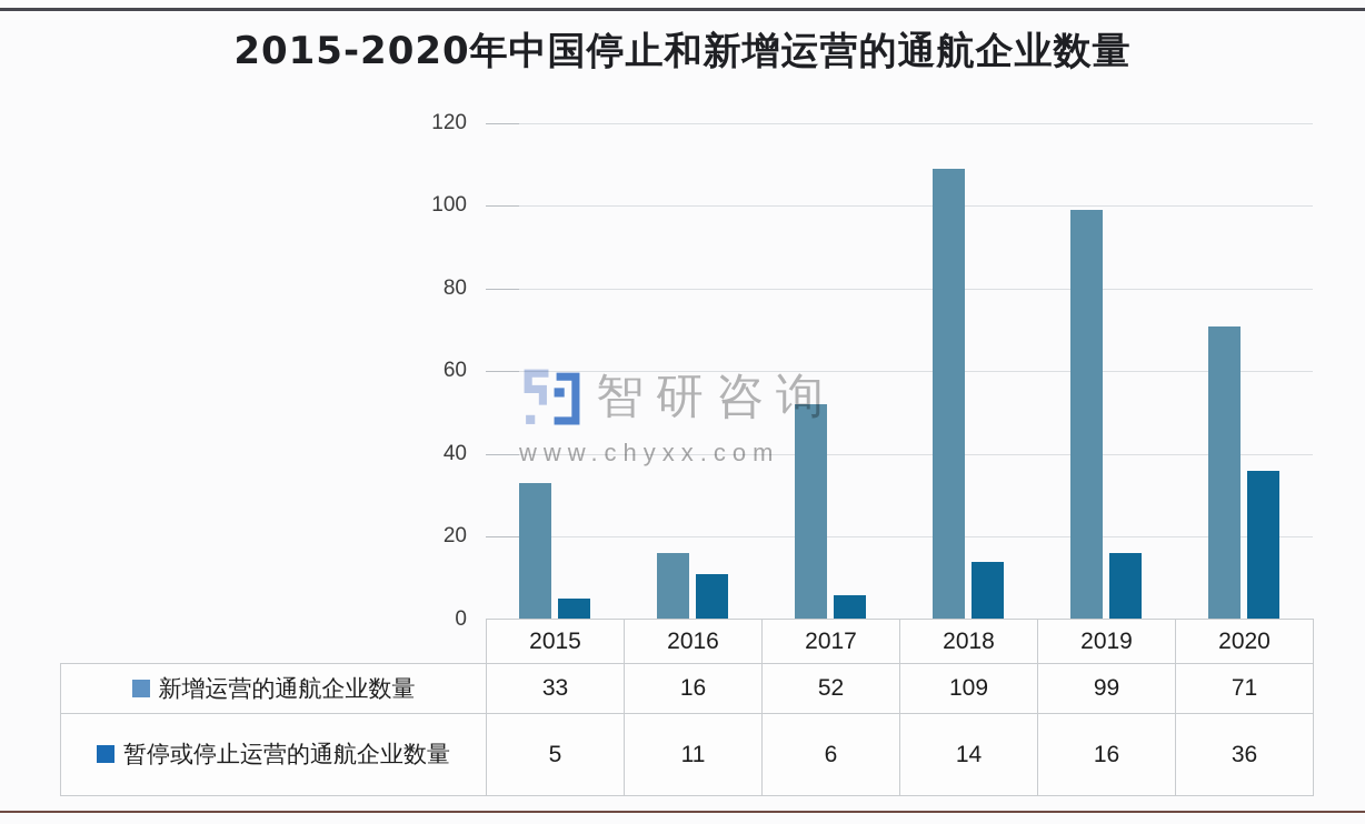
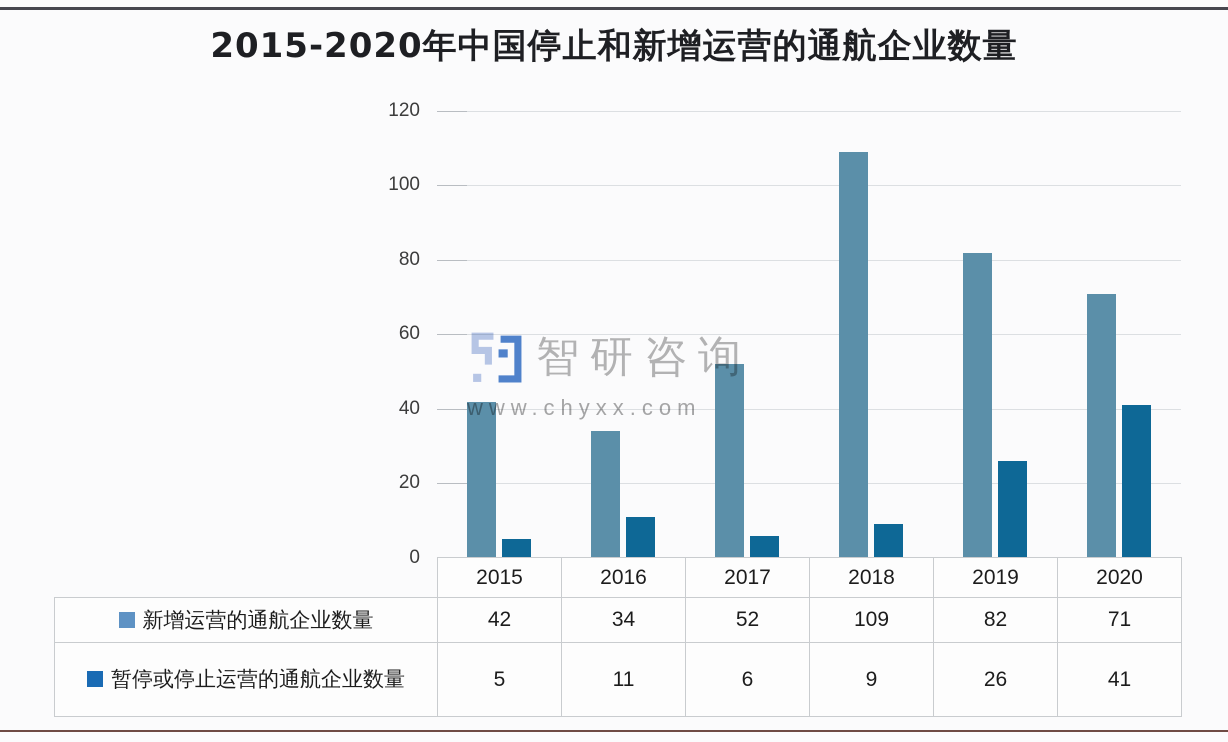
新增运营的通航企业数量/2015: 33 -> 42
新增运营的通航企业数量/2016: 16 -> 34
暂停或停止运营的通航企业数量/2018: 14 -> 9
新增运营的通航企业数量/2019: 99 -> 82
暂停或停止运营的通航企业数量/2019: 16 -> 26
暂停或停止运营的通航企业数量/2020: 36 -> 41
